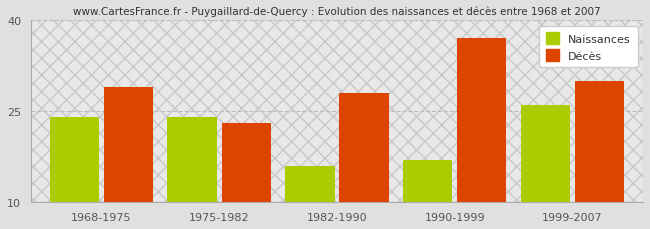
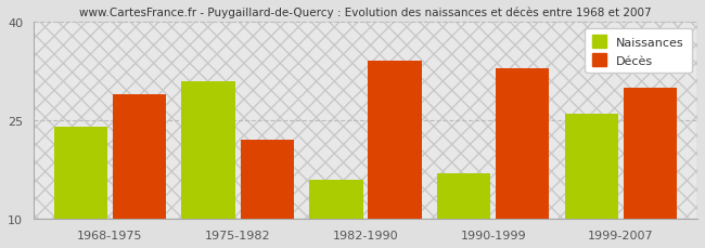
Naissances/1975-1982: 24 -> 31
Décès/1975-1982: 23 -> 22
Décès/1982-1990: 28 -> 34
Décès/1990-1999: 37 -> 33
